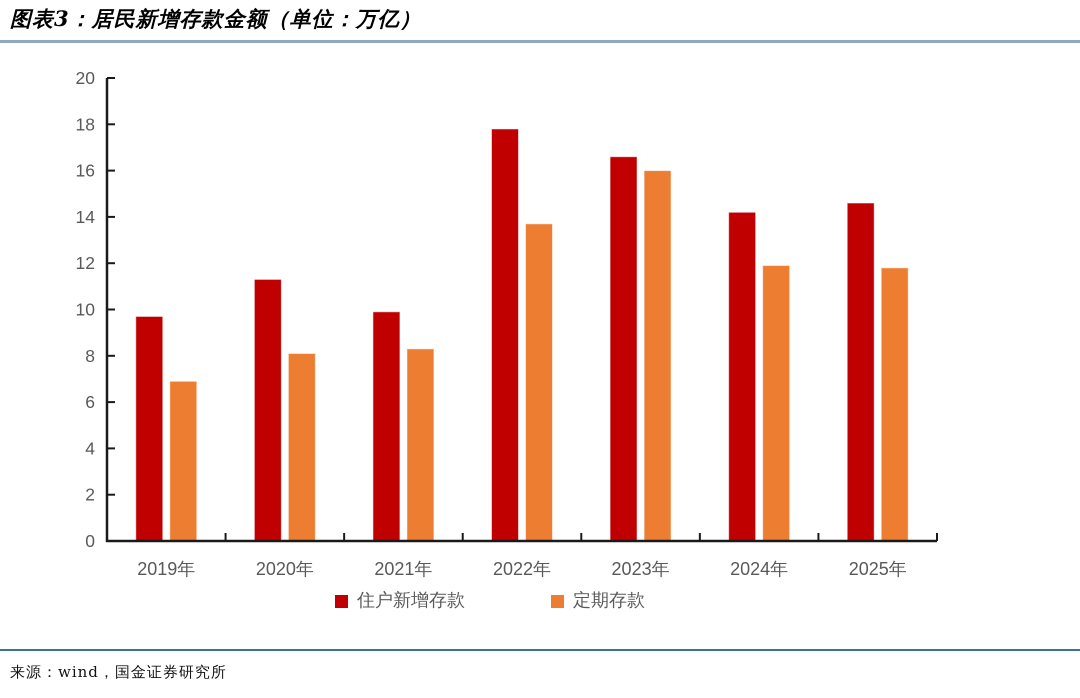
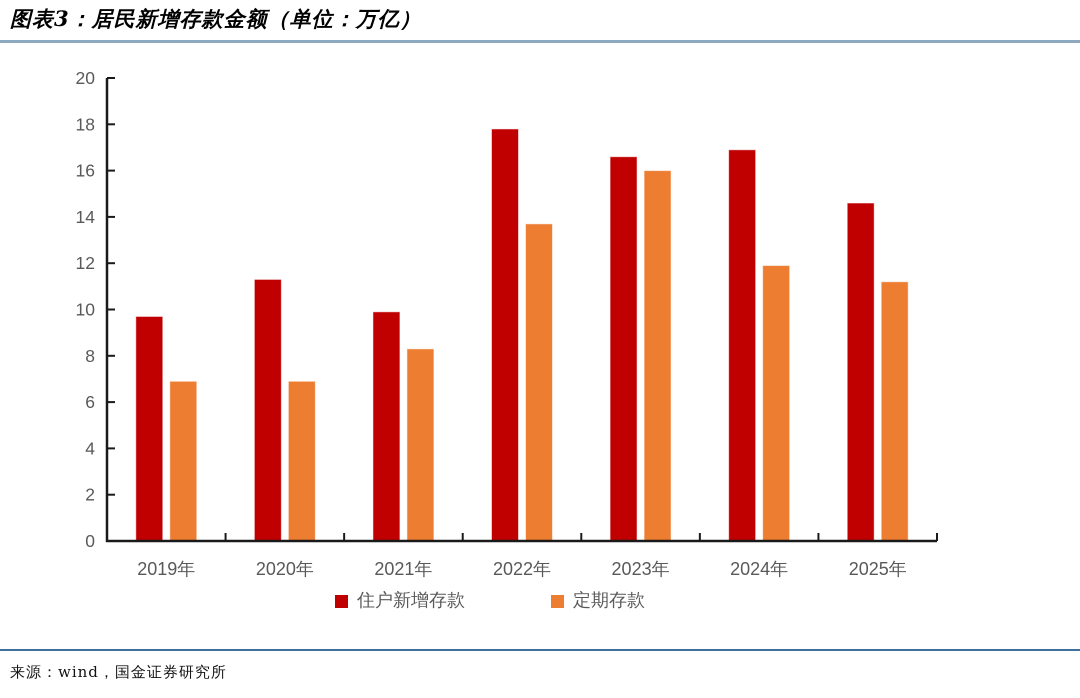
定期存款/2020年: 8.1 -> 6.9
住户新增存款/2024年: 14.2 -> 16.9
定期存款/2025年: 11.8 -> 11.2
